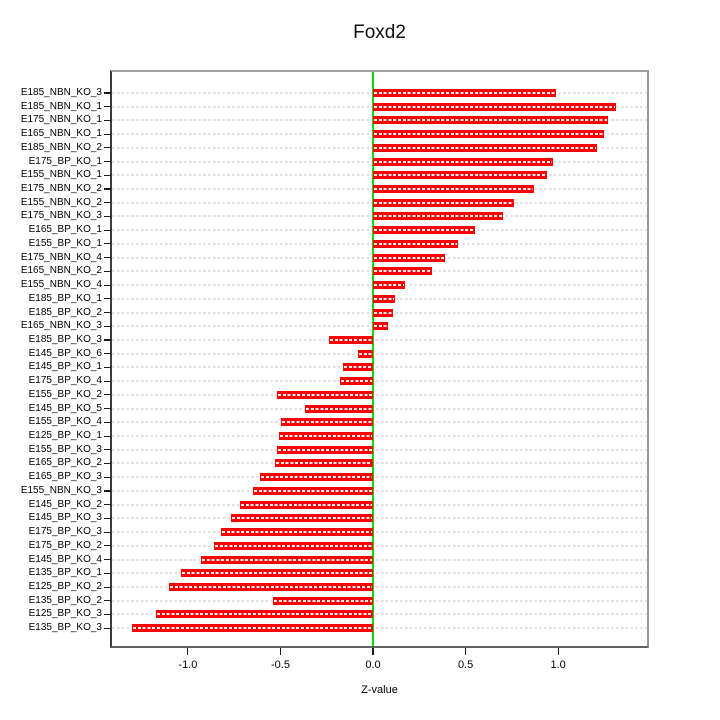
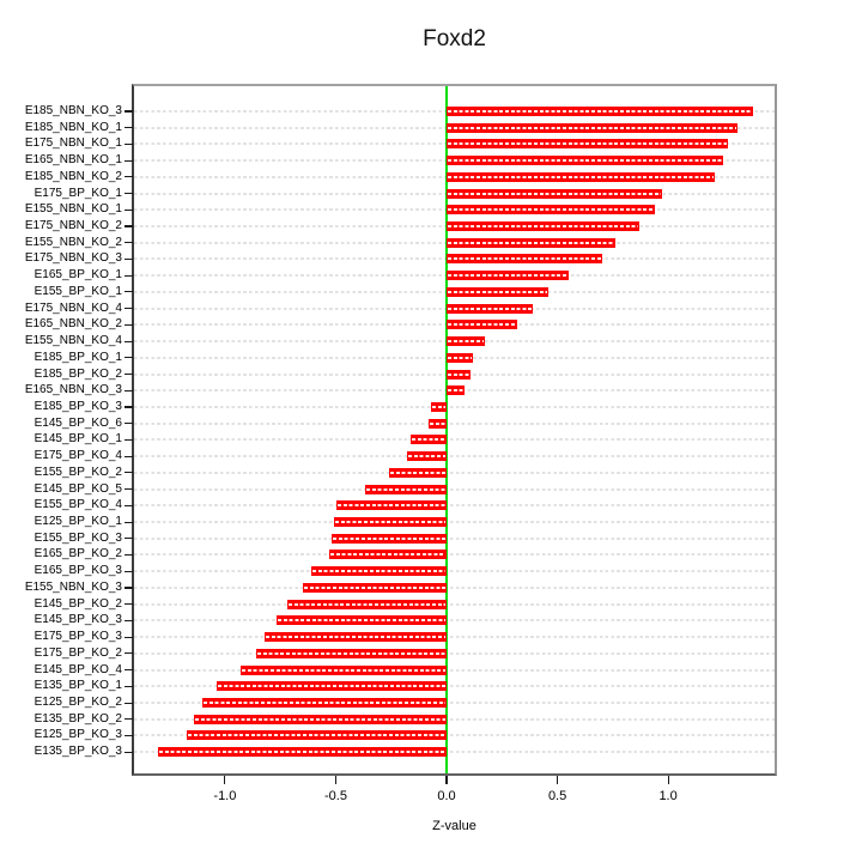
E185_NBN_KO_3: 0.99 -> 1.38
E185_BP_KO_3: -0.24 -> -0.07
E155_BP_KO_2: -0.52 -> -0.26
E135_BP_KO_2: -0.54 -> -1.14
